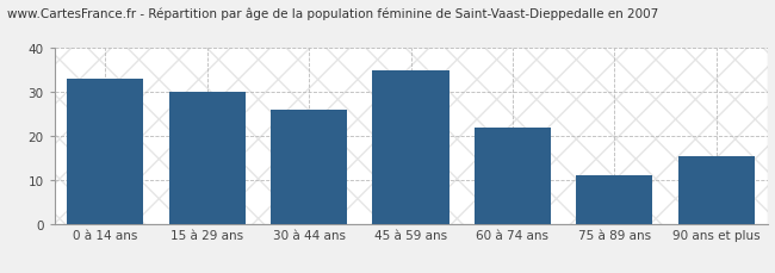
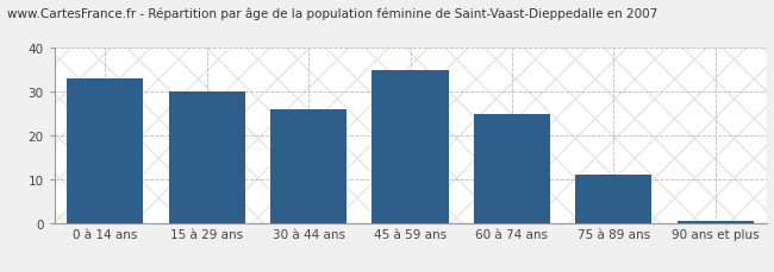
60 à 74 ans: 22.0 -> 25.0
90 ans et plus: 15.5 -> 0.5
